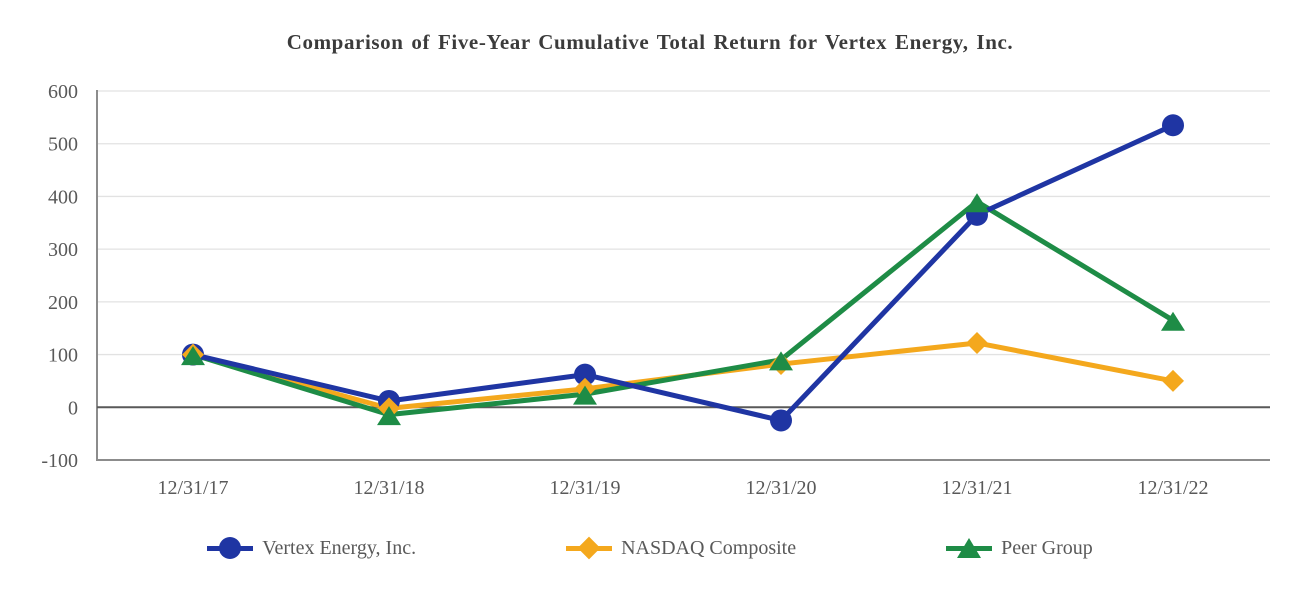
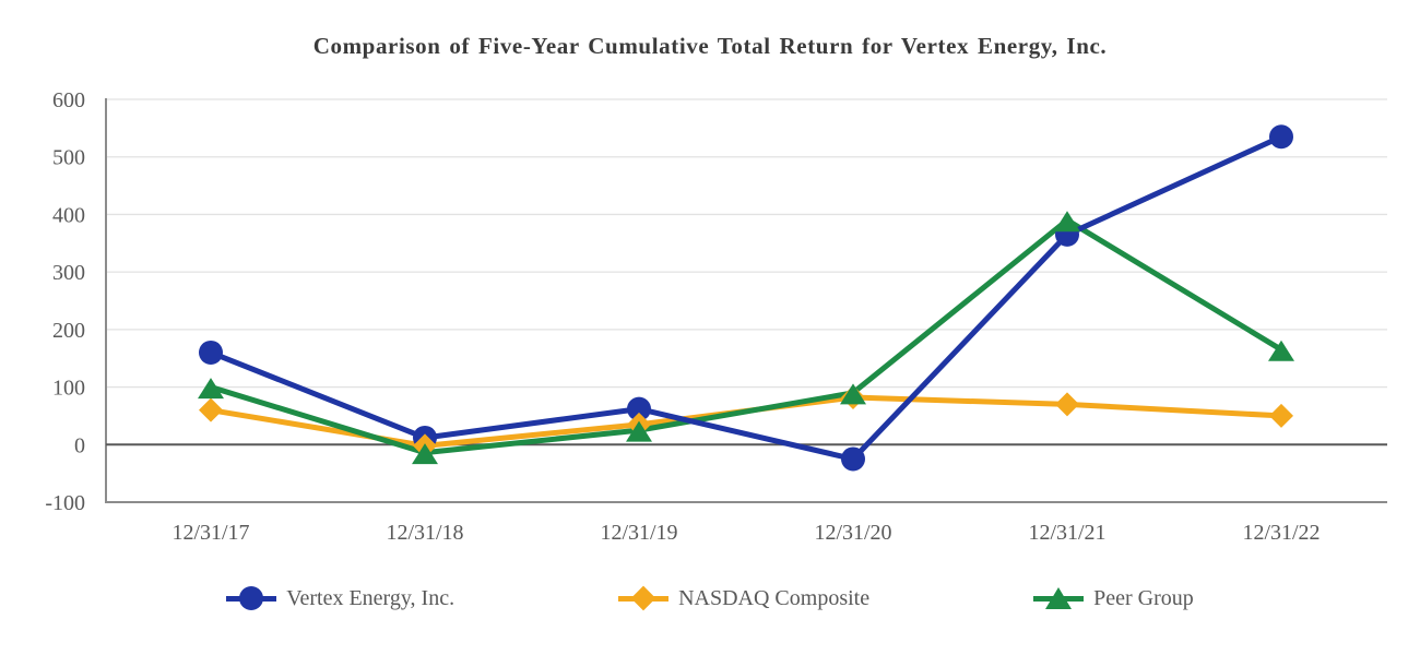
Vertex Energy, Inc./12/31/17: 100 -> 160
NASDAQ Composite/12/31/17: 100 -> 60
NASDAQ Composite/12/31/21: 120 -> 70
